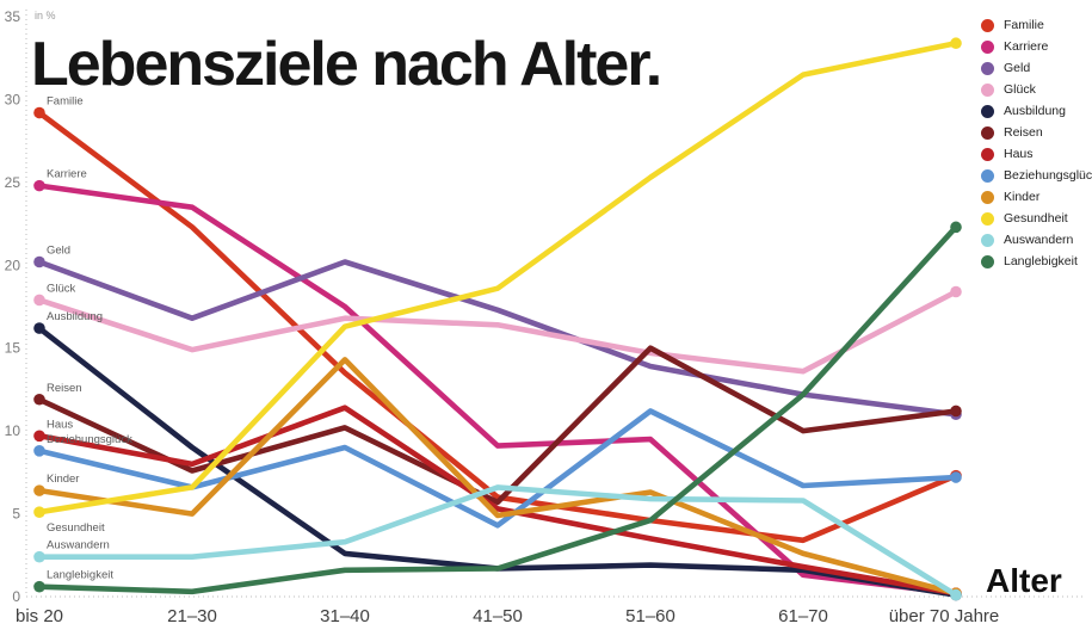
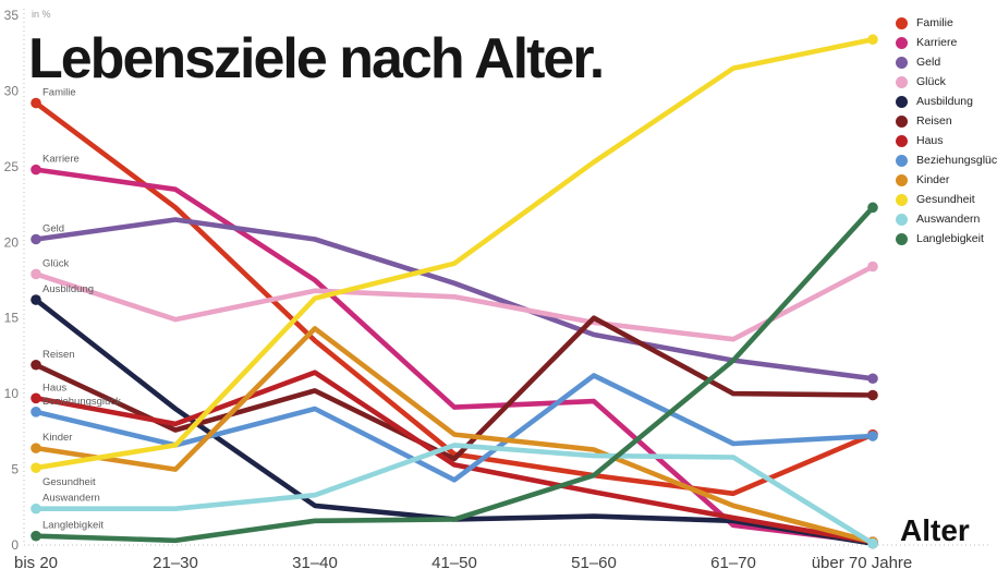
Geld/21–30: 16.8 -> 21.5
Kinder/41–50: 4.9 -> 7.3
Reisen/über 70 Jahre: 11.2 -> 9.9
